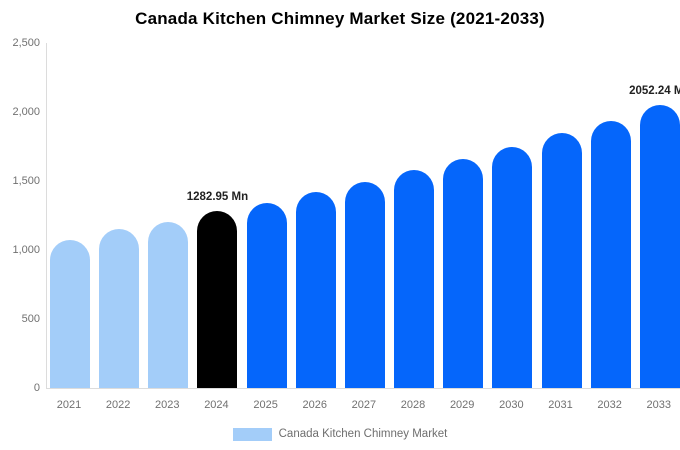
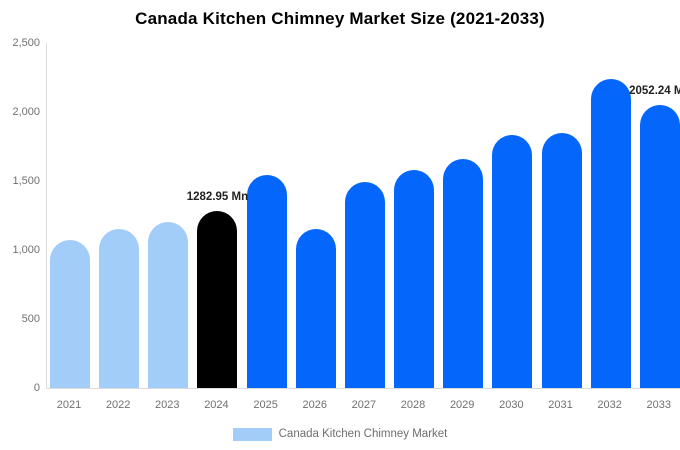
2025: 1340 -> 1540
2026: 1420 -> 1150
2030: 1740 -> 1830
2032: 1940 -> 2240
